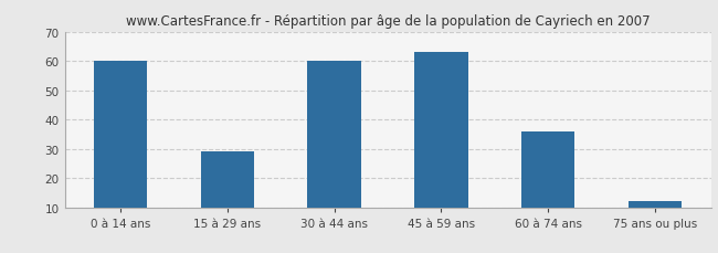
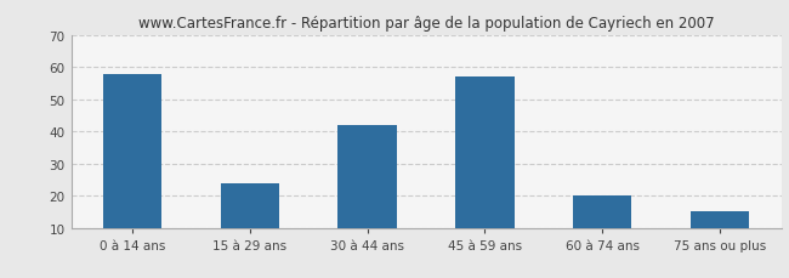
0 à 14 ans: 60 -> 58
15 à 29 ans: 29 -> 24
30 à 44 ans: 60 -> 42
45 à 59 ans: 63 -> 57
60 à 74 ans: 36 -> 20
75 ans ou plus: 12 -> 15
